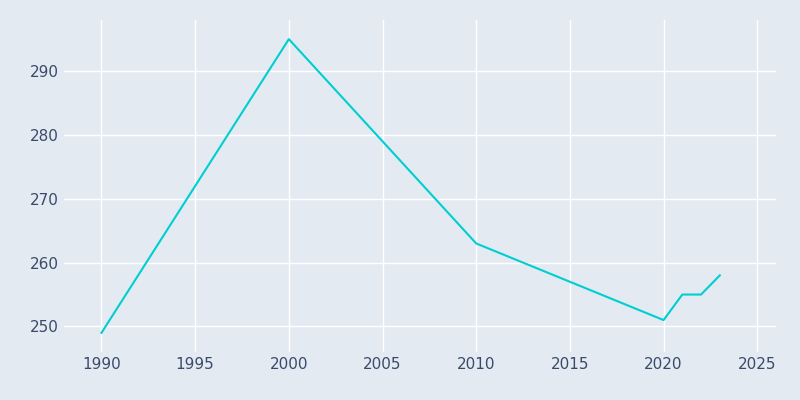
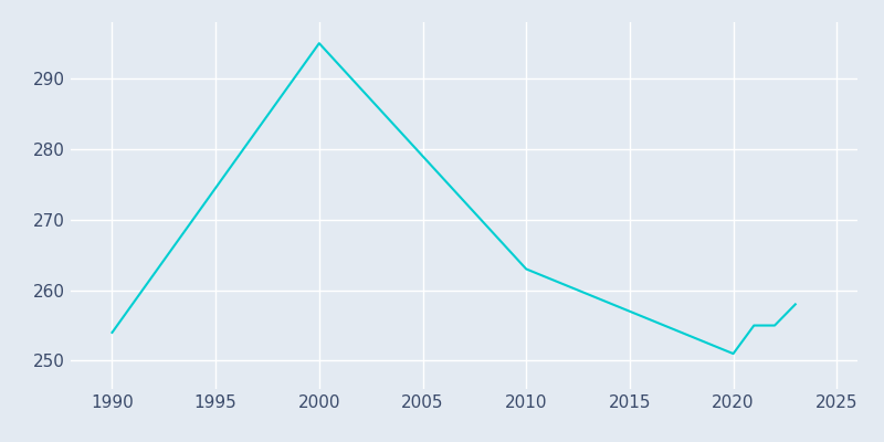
1990: 249 -> 254
